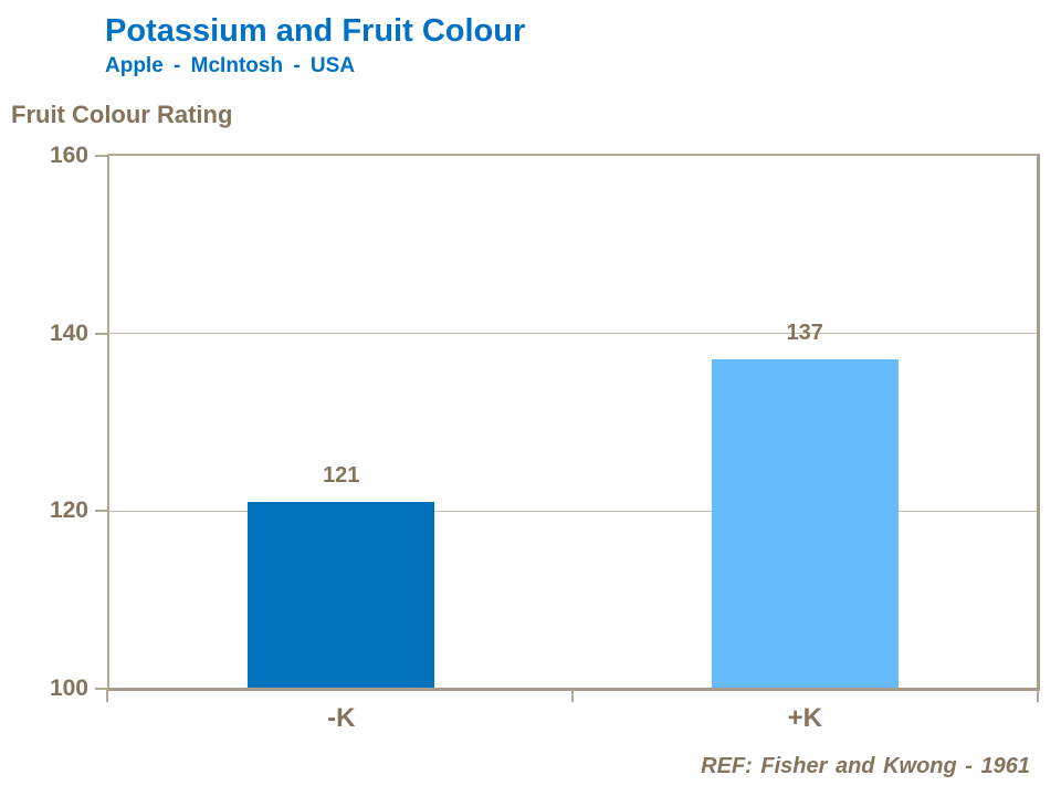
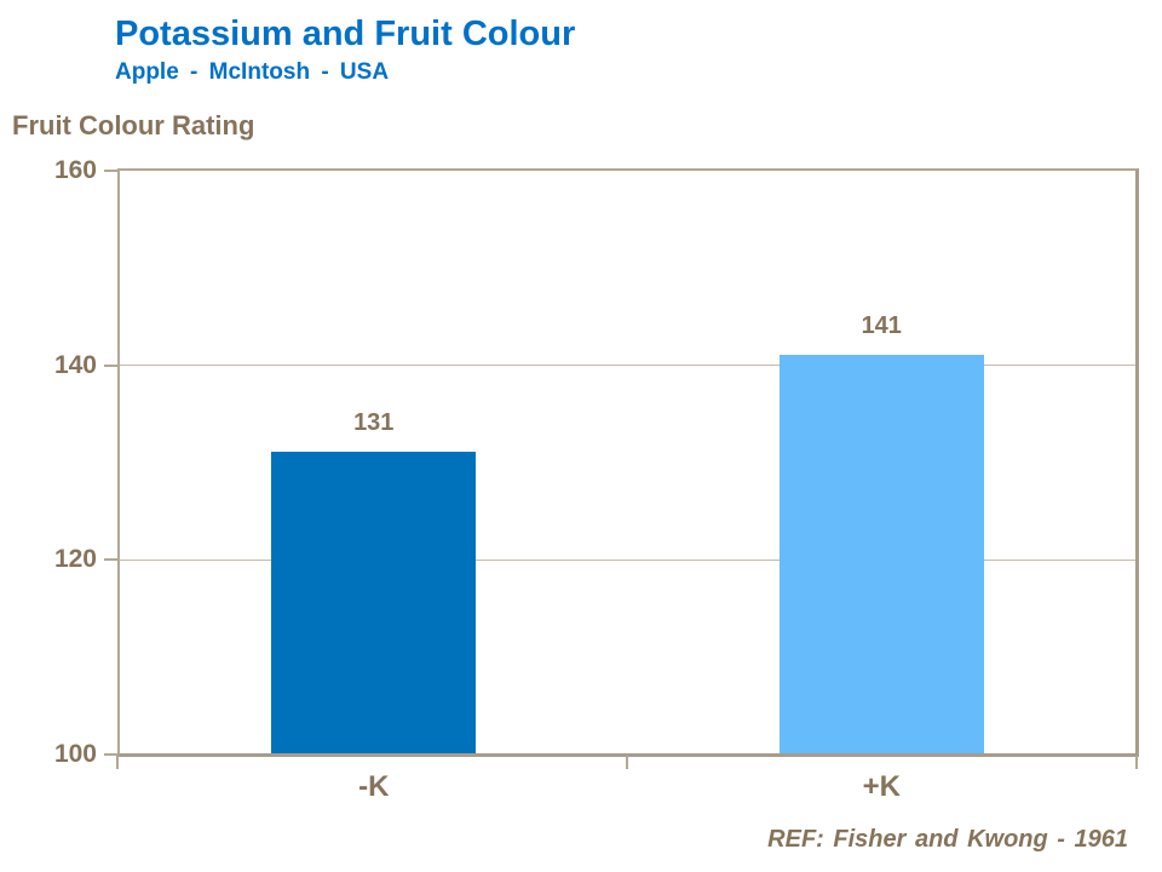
-K: 121 -> 131
+K: 137 -> 141
